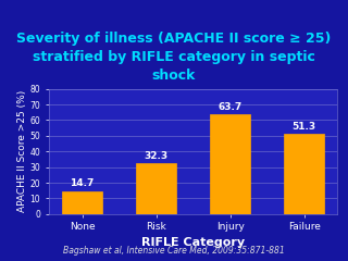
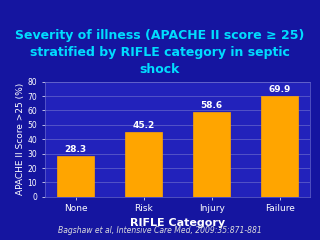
None: 14.7 -> 28.3
Risk: 32.3 -> 45.2
Injury: 63.7 -> 58.6
Failure: 51.3 -> 69.9
